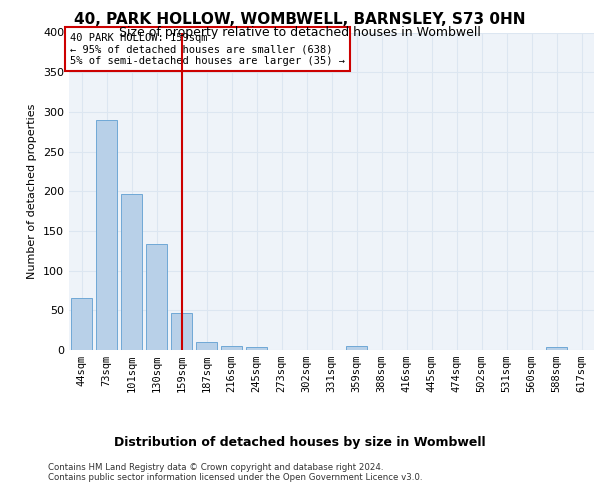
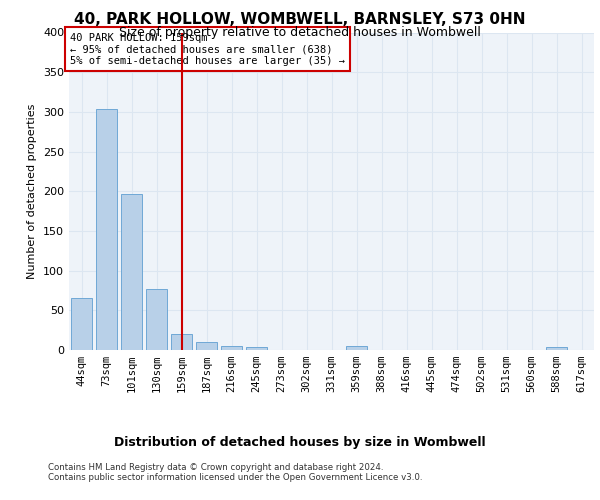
73sqm: 290 -> 303
130sqm: 134 -> 77
159sqm: 46 -> 20
